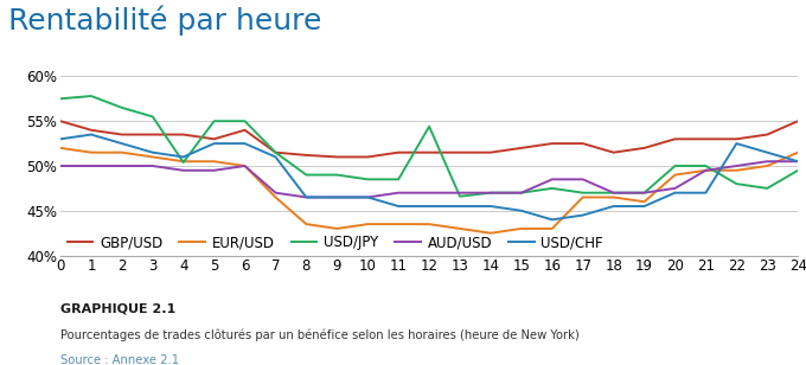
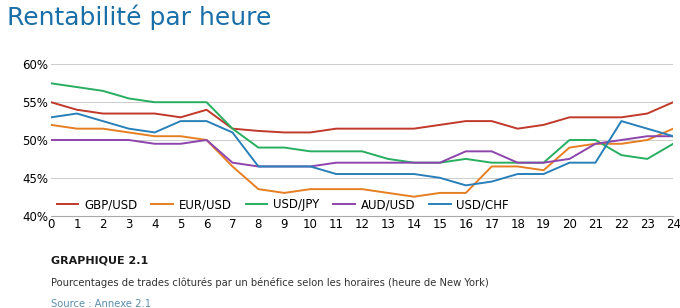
USD/JPY/1: 57.8% -> 57.0%
USD/JPY/4: 50.4% -> 55.0%
USD/JPY/12: 54.4% -> 48.5%
USD/JPY/13: 46.6% -> 47.5%
